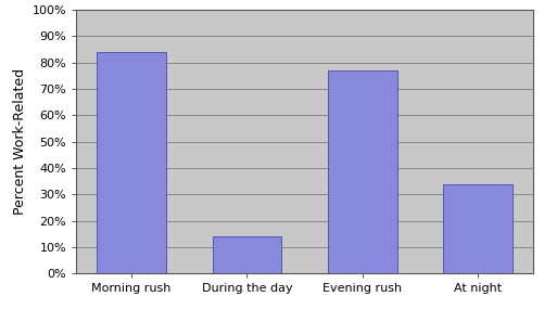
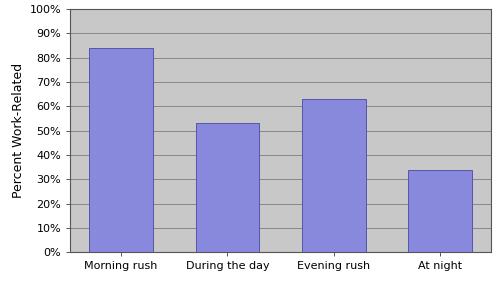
During the day: 14% -> 53%
Evening rush: 77% -> 63%
